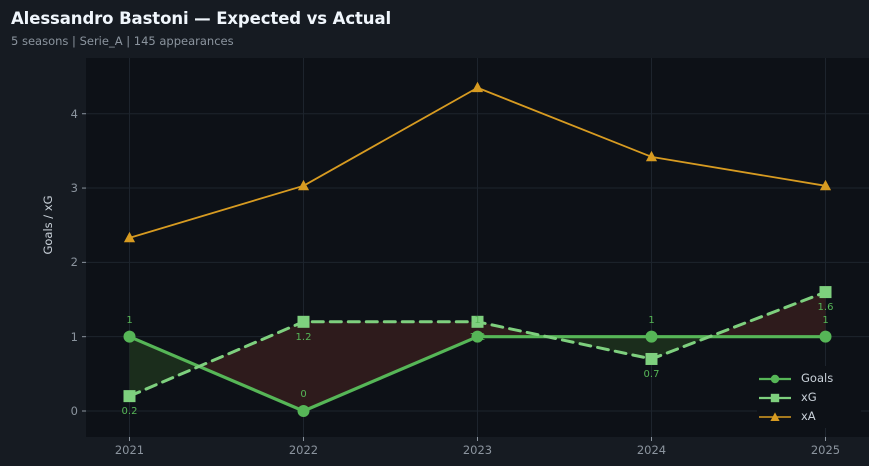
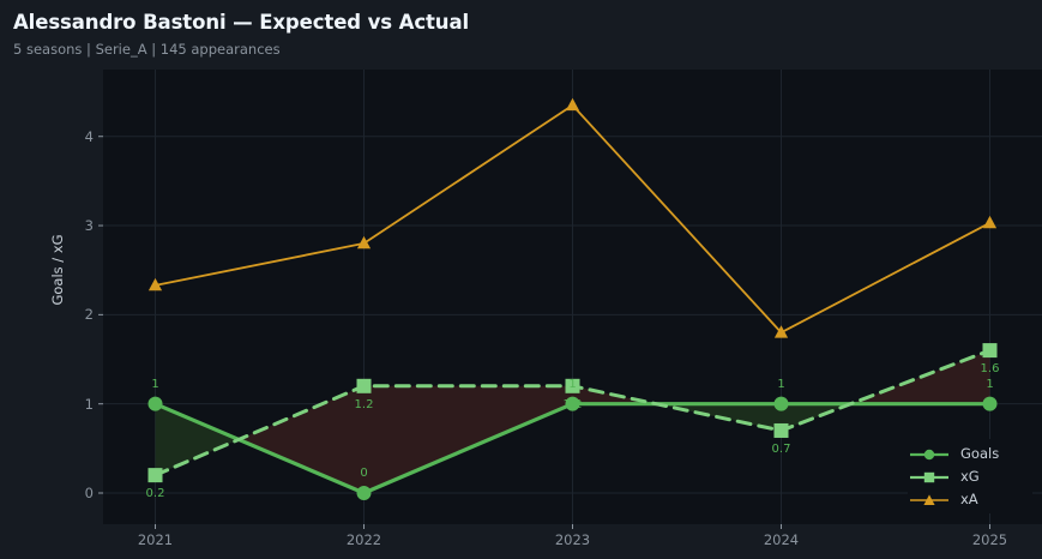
xA/2022: 3.0 -> 2.8
xA/2024: 3.4 -> 1.8
